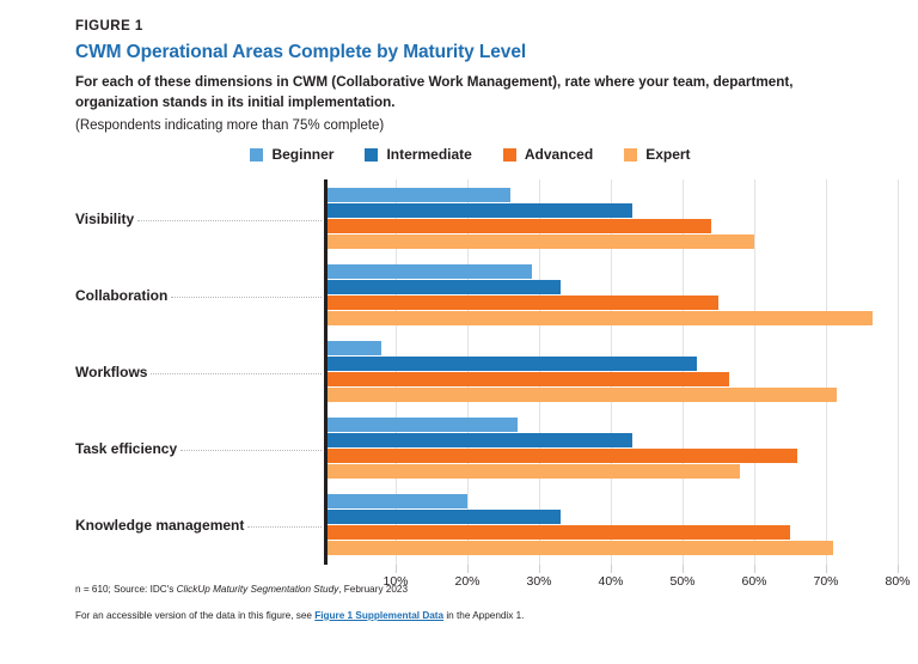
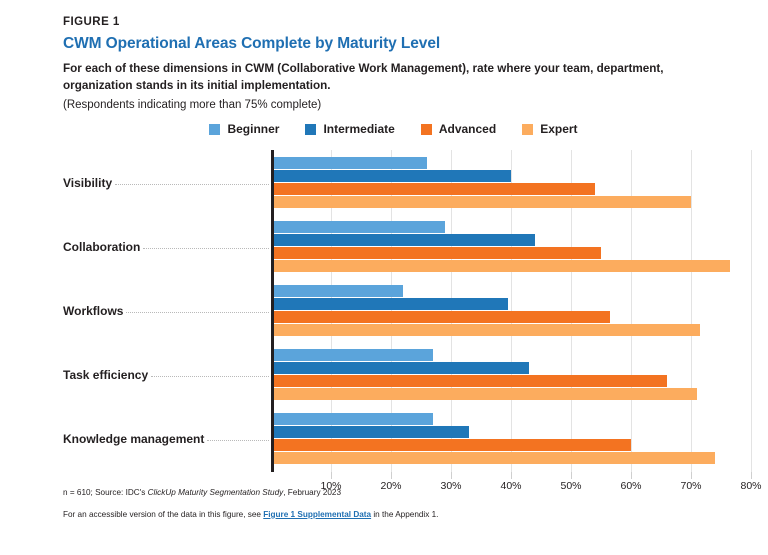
Intermediate/Visibility: 43% -> 40%
Expert/Visibility: 60% -> 70%
Intermediate/Collaboration: 33% -> 44%
Beginner/Workflows: 8% -> 22%
Intermediate/Workflows: 52% -> 40%
Expert/Task efficiency: 58% -> 71%
Beginner/Knowledge management: 20% -> 27%
Advanced/Knowledge management: 65% -> 60%
Expert/Knowledge management: 71% -> 74%
